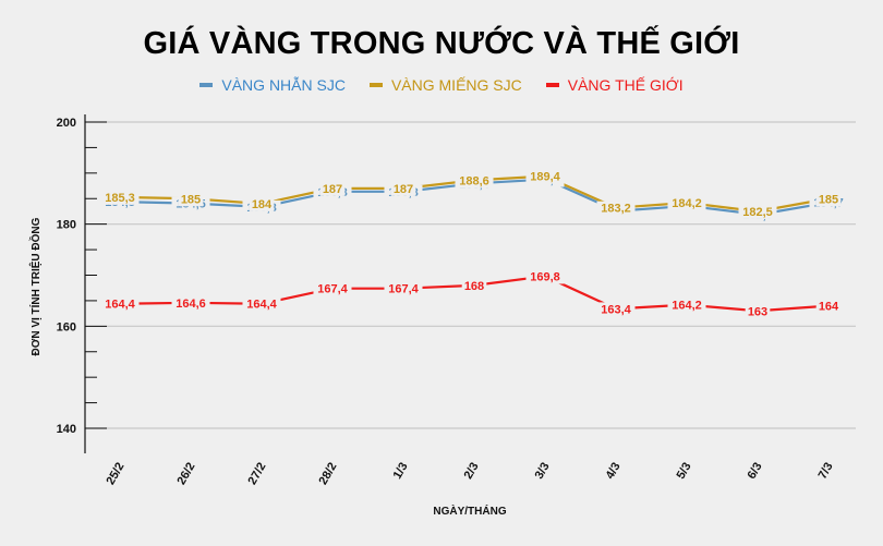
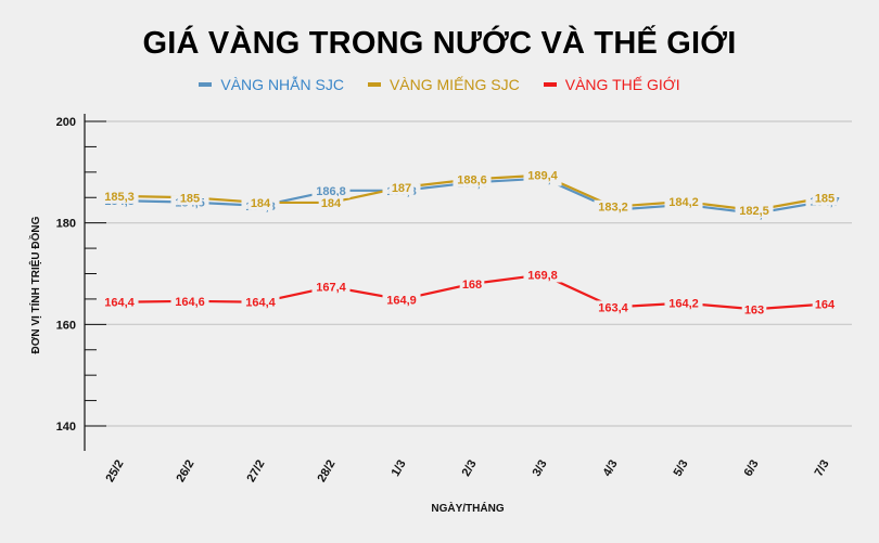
VÀNG MIẾNG SJC/28/2: 187 -> 184
VÀNG THẾ GIỚI/1/3: 167,4 -> 164,9
